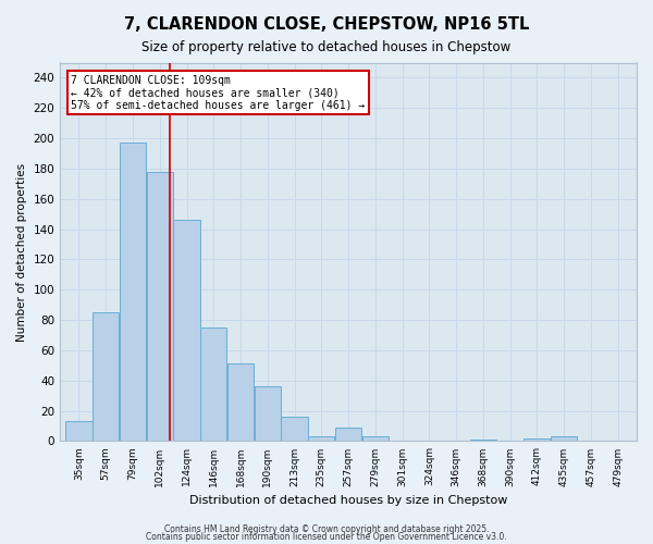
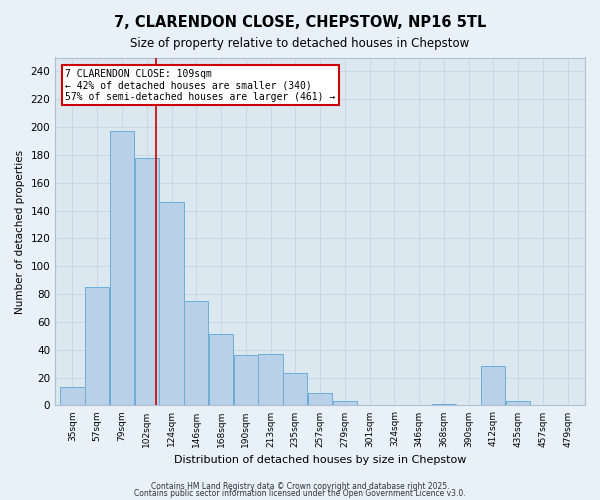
213sqm: 16 -> 37
235sqm: 3 -> 23
412sqm: 2 -> 28
